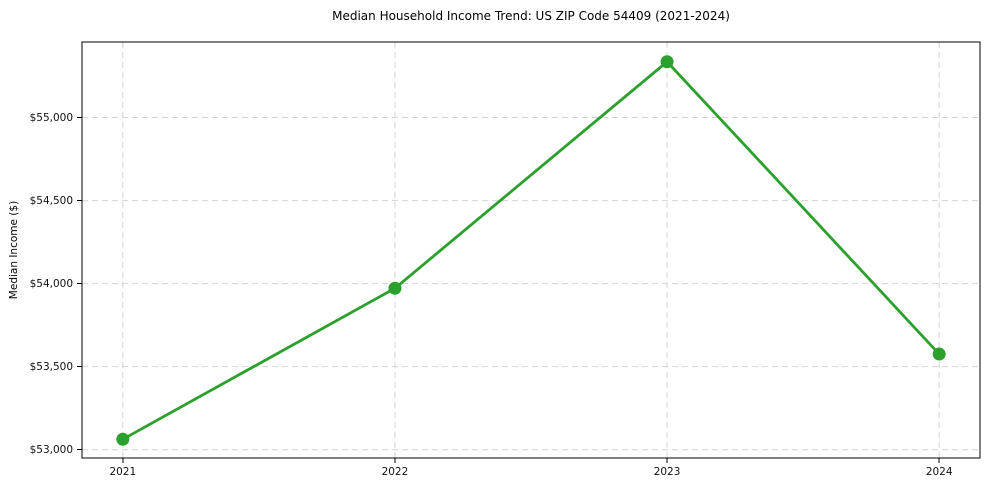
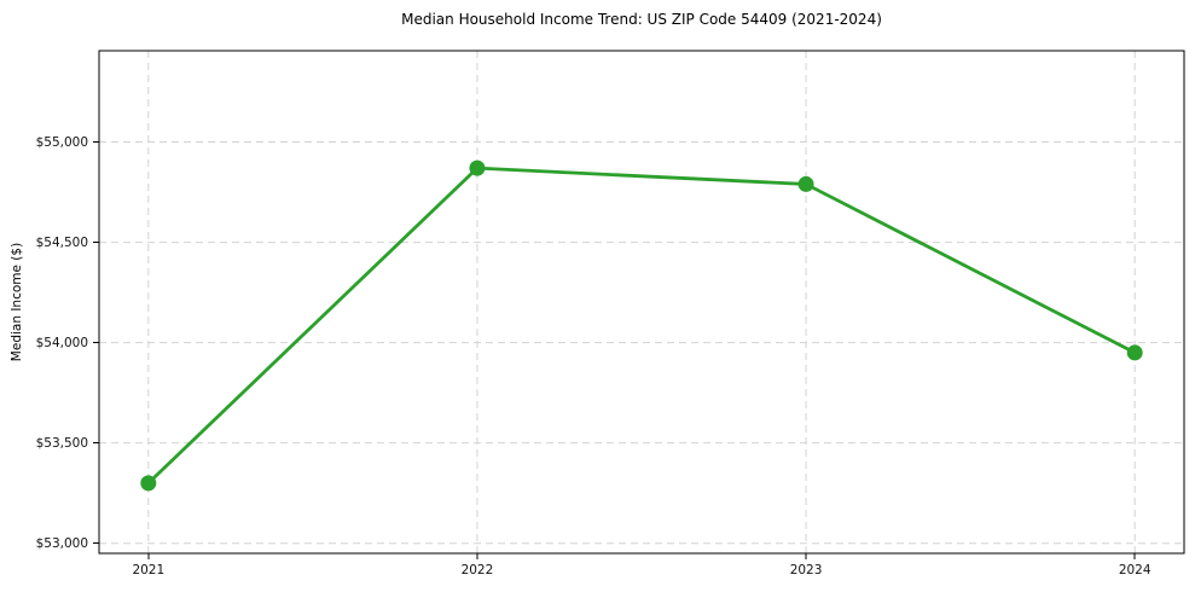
2021: $53060 -> $53300
2022: $53970 -> $54870
2023: $55340 -> $54790
2024: $53580 -> $53950
